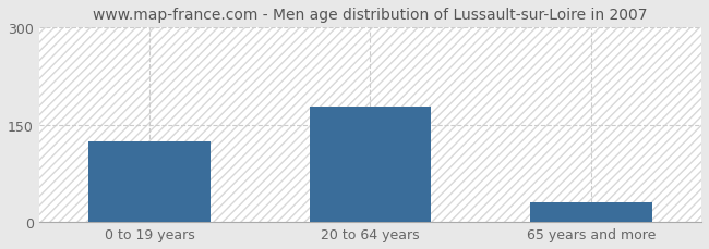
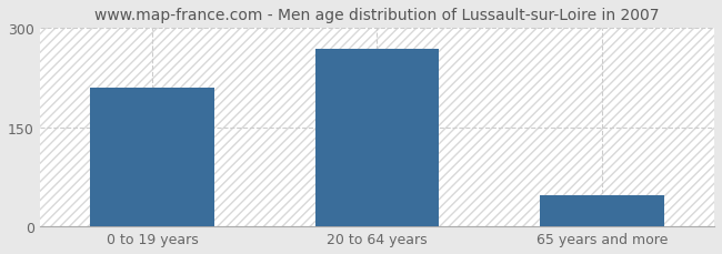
0 to 19 years: 125 -> 210
20 to 64 years: 178 -> 268
65 years and more: 30 -> 48
